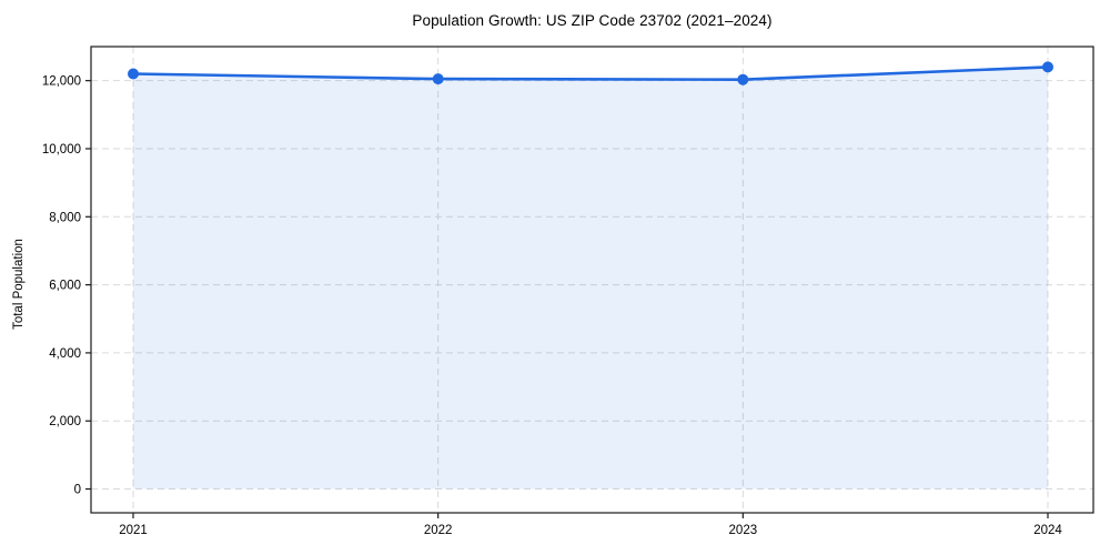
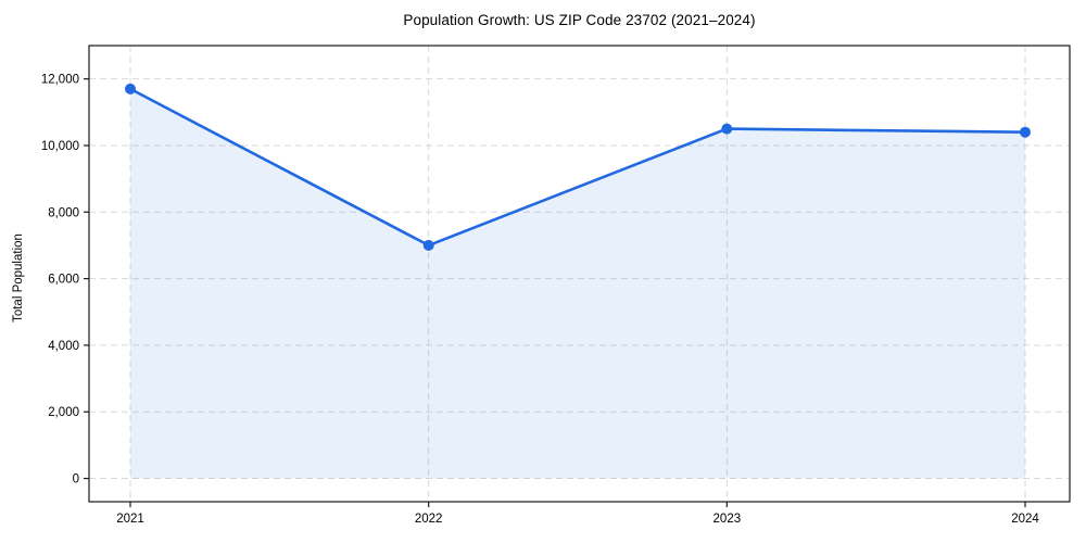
2021: 12200 -> 11700
2022: 12000 -> 7000
2023: 12000 -> 10500
2024: 12400 -> 10400
